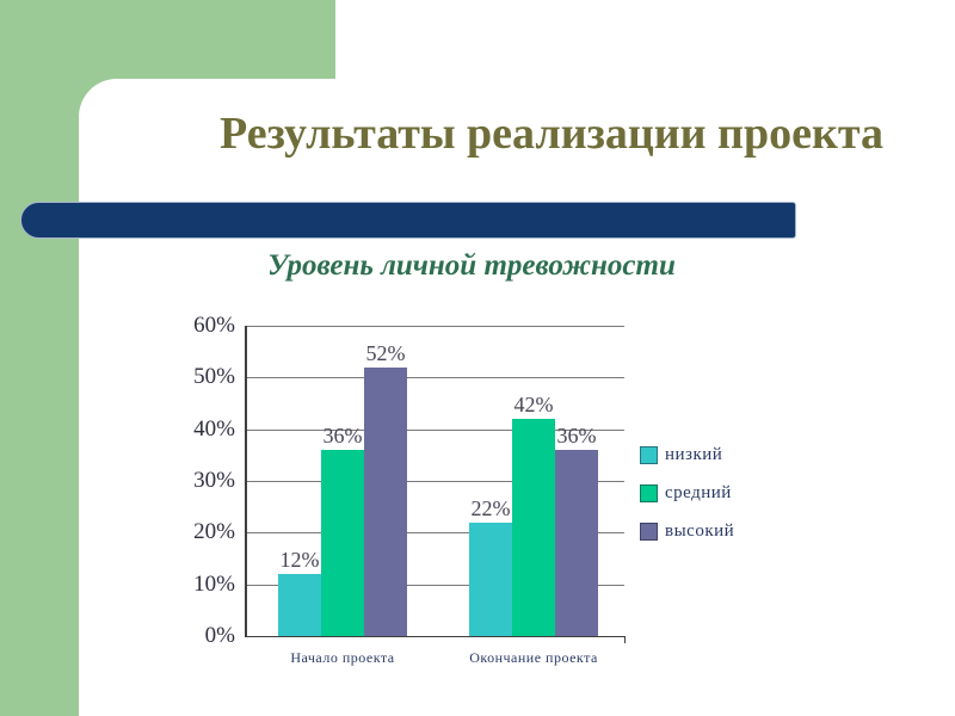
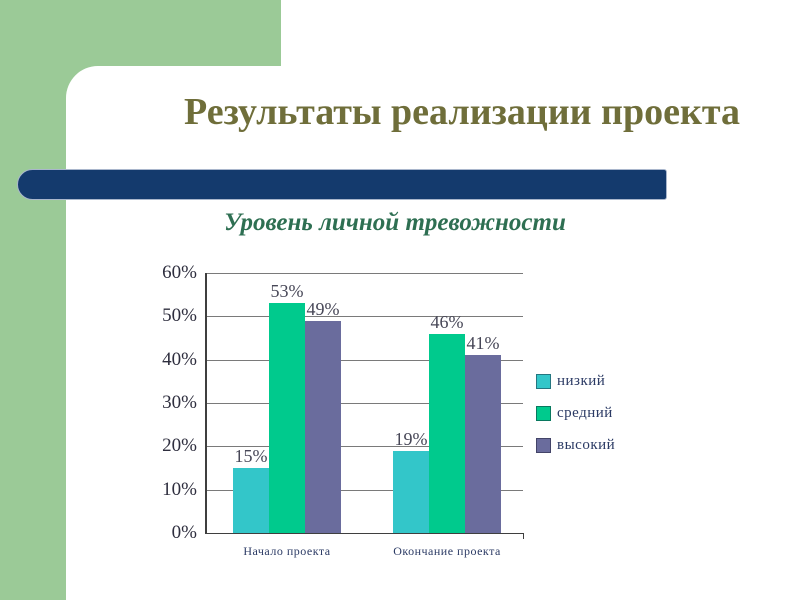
низкий/Начало проекта: 12% -> 15%
средний/Начало проекта: 36% -> 53%
высокий/Начало проекта: 52% -> 49%
низкий/Окончание проекта: 22% -> 19%
средний/Окончание проекта: 42% -> 46%
высокий/Окончание проекта: 36% -> 41%
